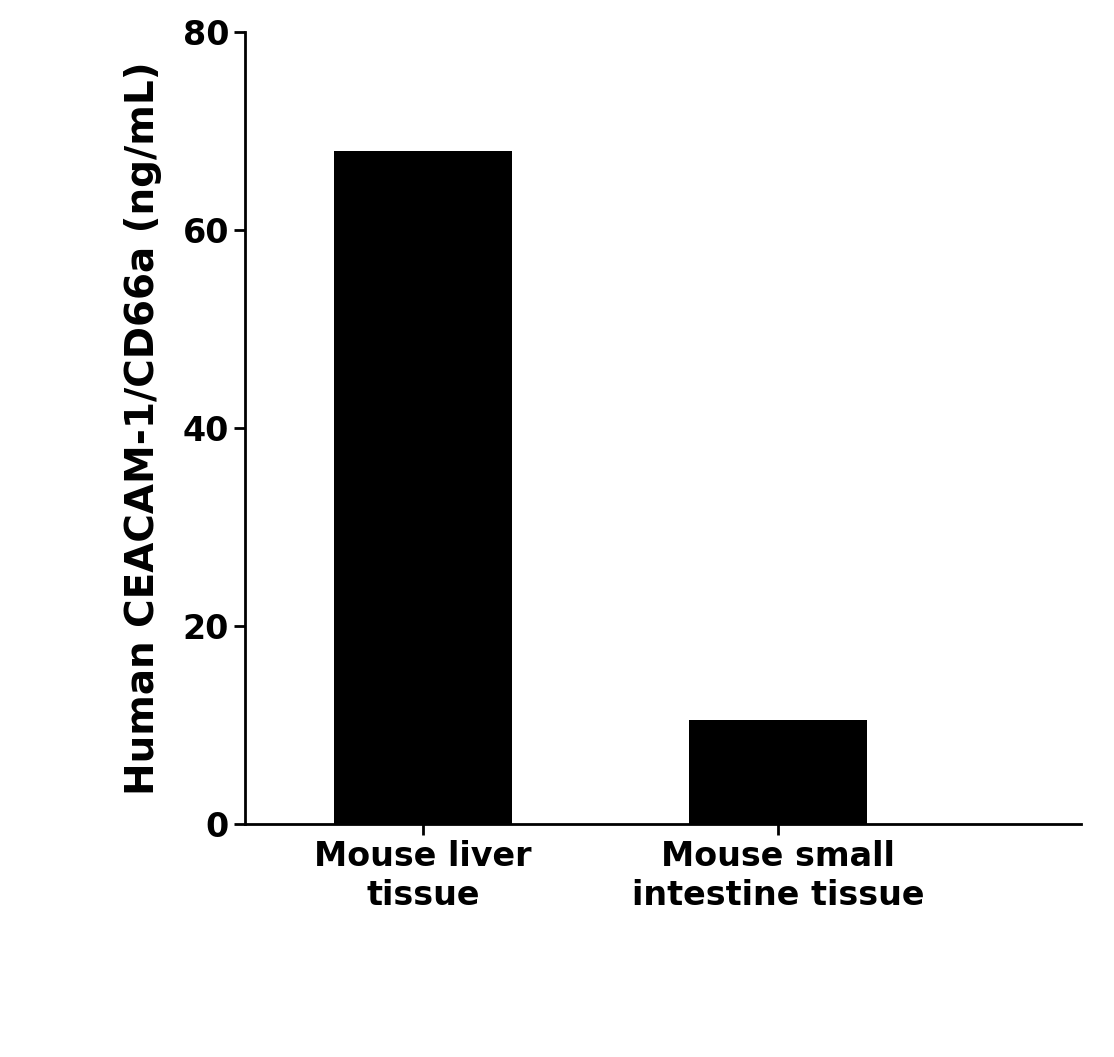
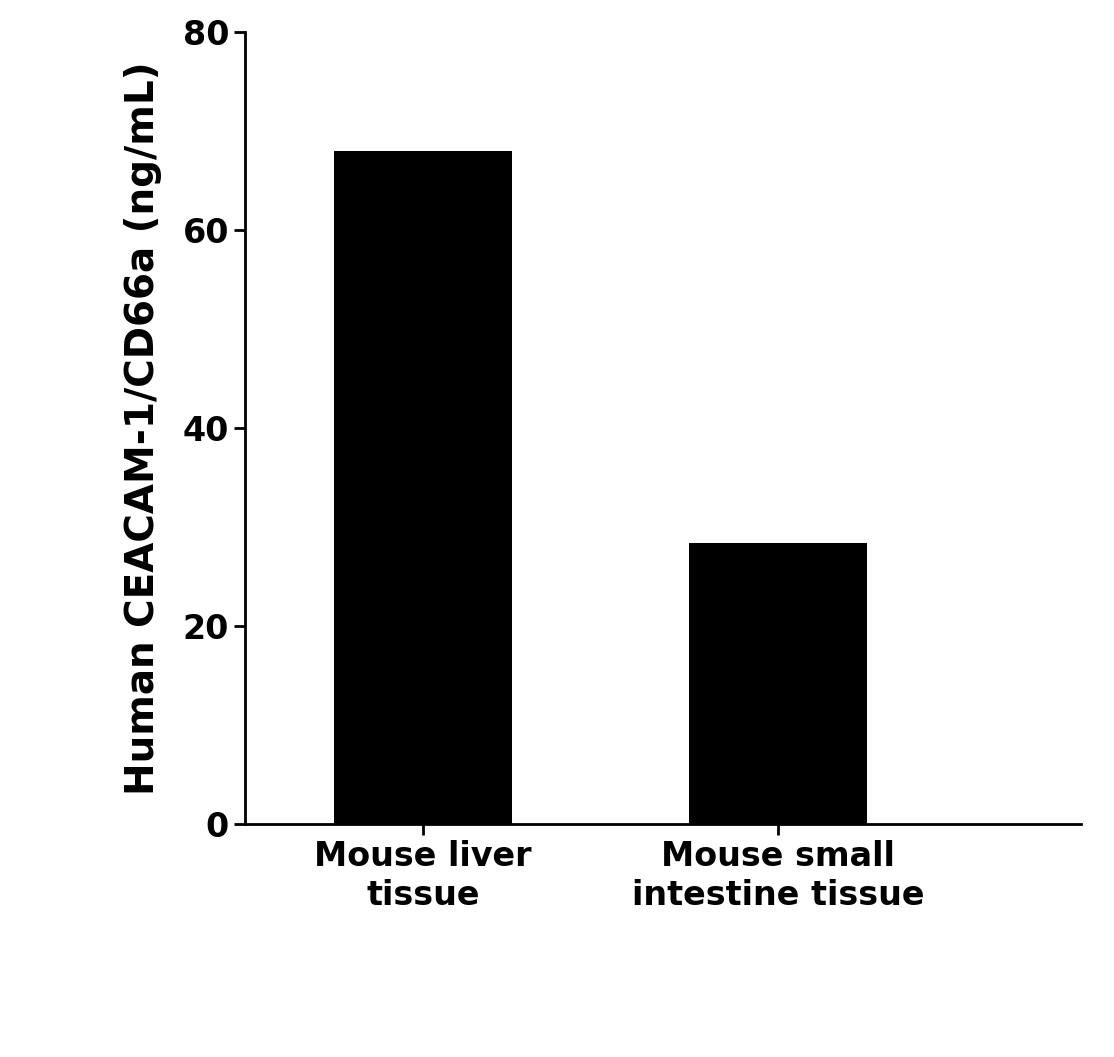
Mouse small intestine tissue: 10.5 -> 28.4
